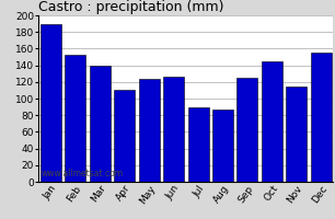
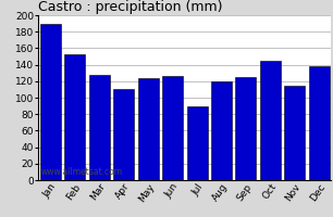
Mar: 140 -> 128
Aug: 87 -> 120
Dec: 155 -> 138
